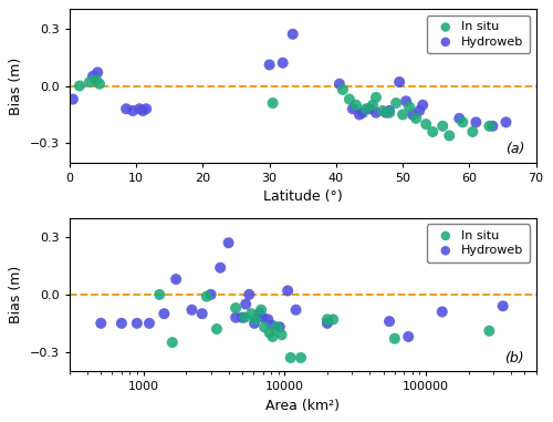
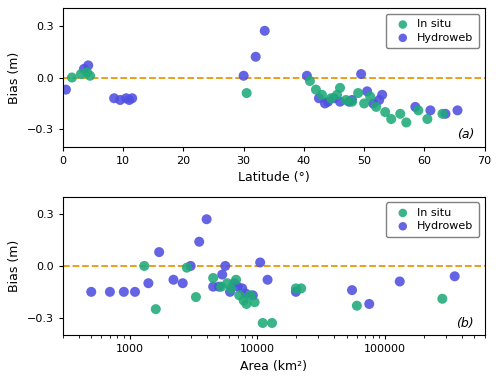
Hydroweb/30: 0.11 -> 0.01
